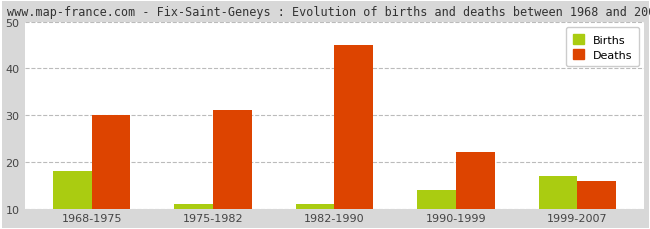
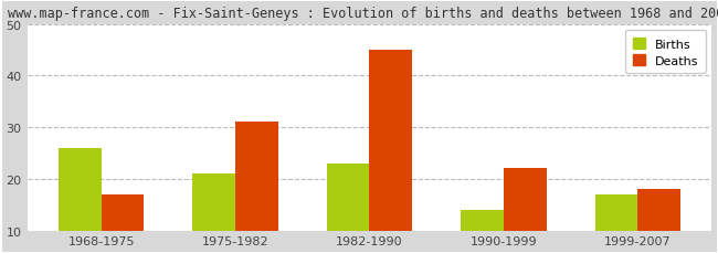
Births/1968-1975: 18 -> 26
Deaths/1968-1975: 30 -> 17
Births/1975-1982: 11 -> 21
Births/1982-1990: 11 -> 23
Deaths/1999-2007: 16 -> 18
